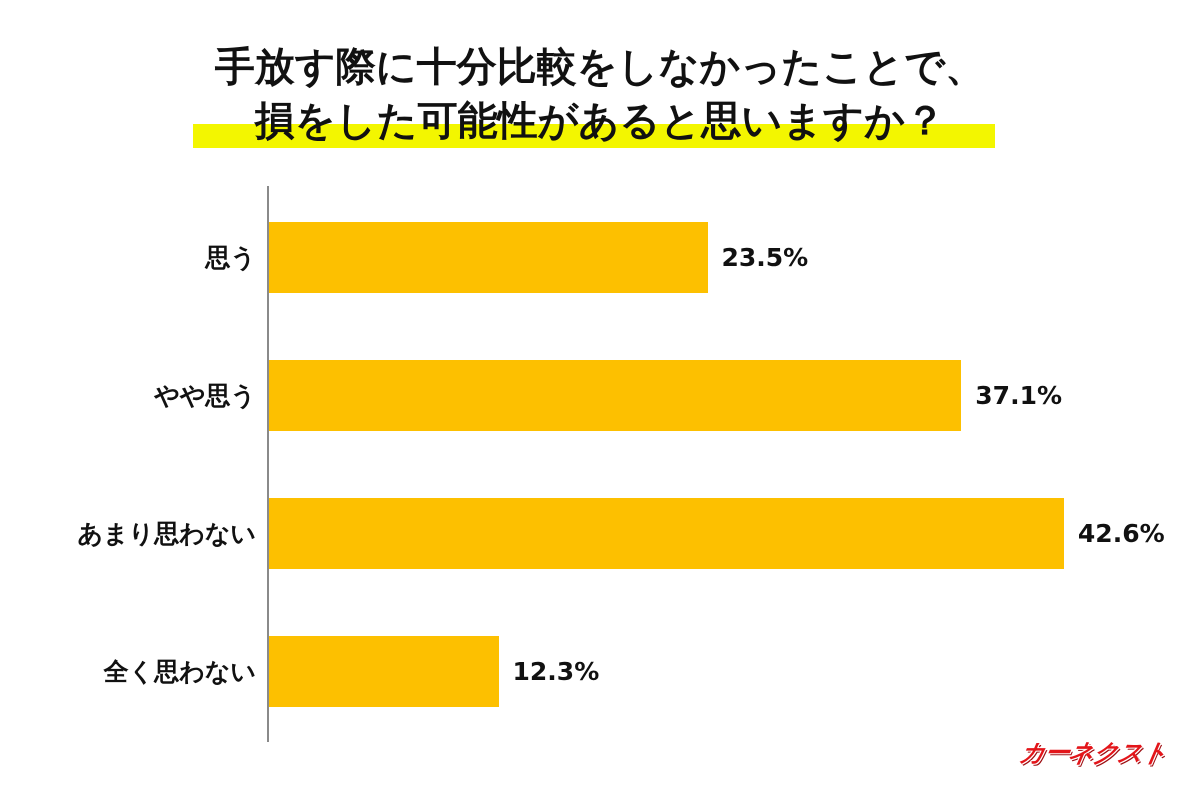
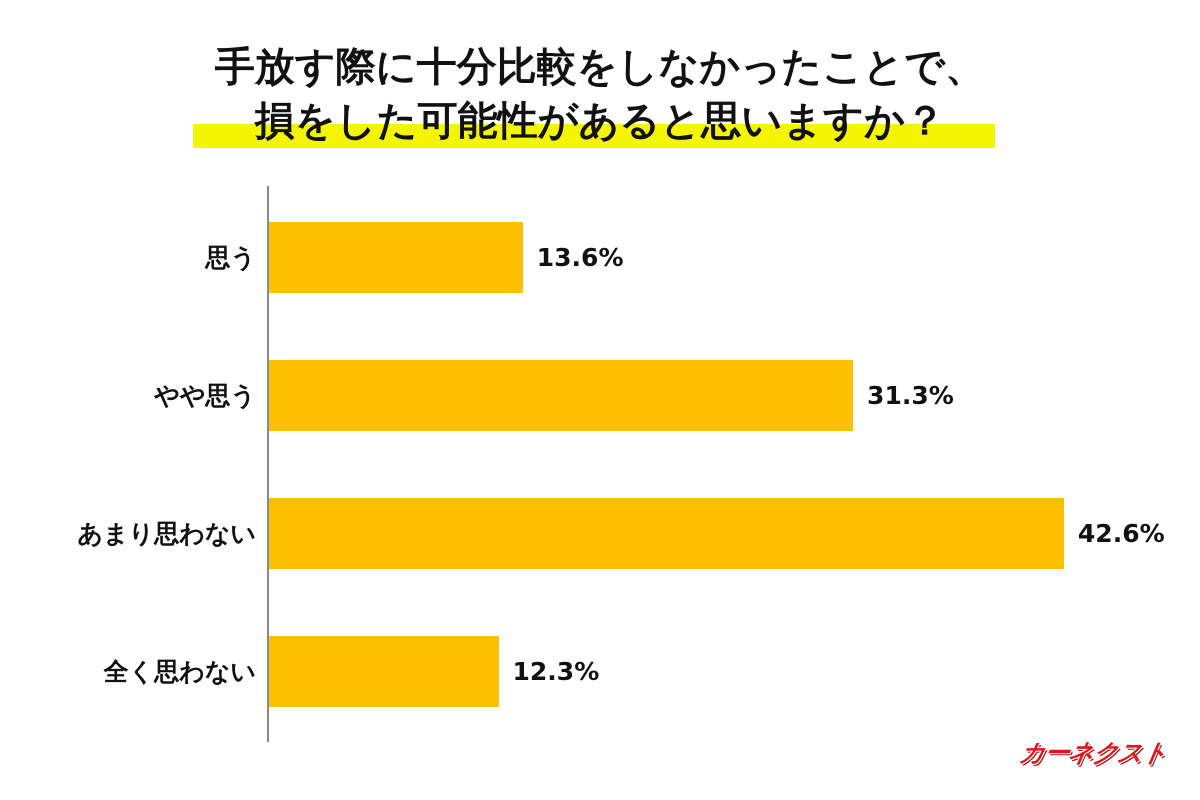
思う: 23.5% -> 13.6%
やや思う: 37.1% -> 31.3%
